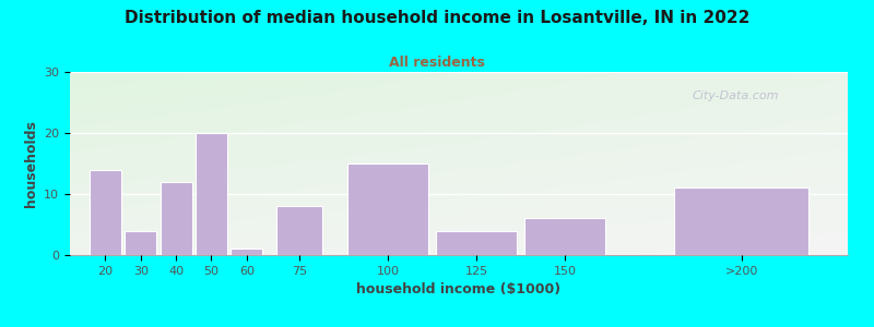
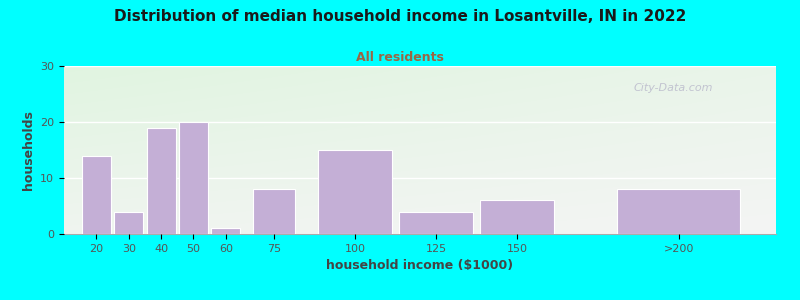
40: 12 -> 19
>200: 11 -> 8
